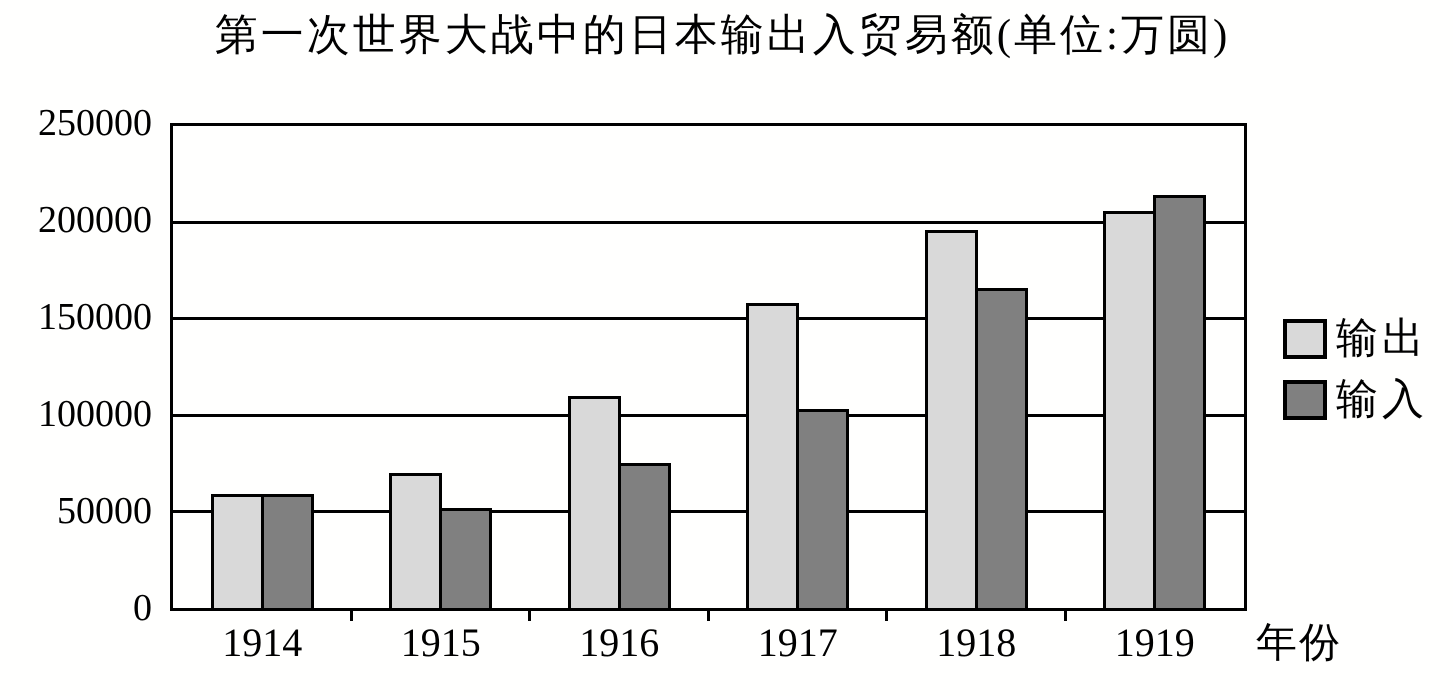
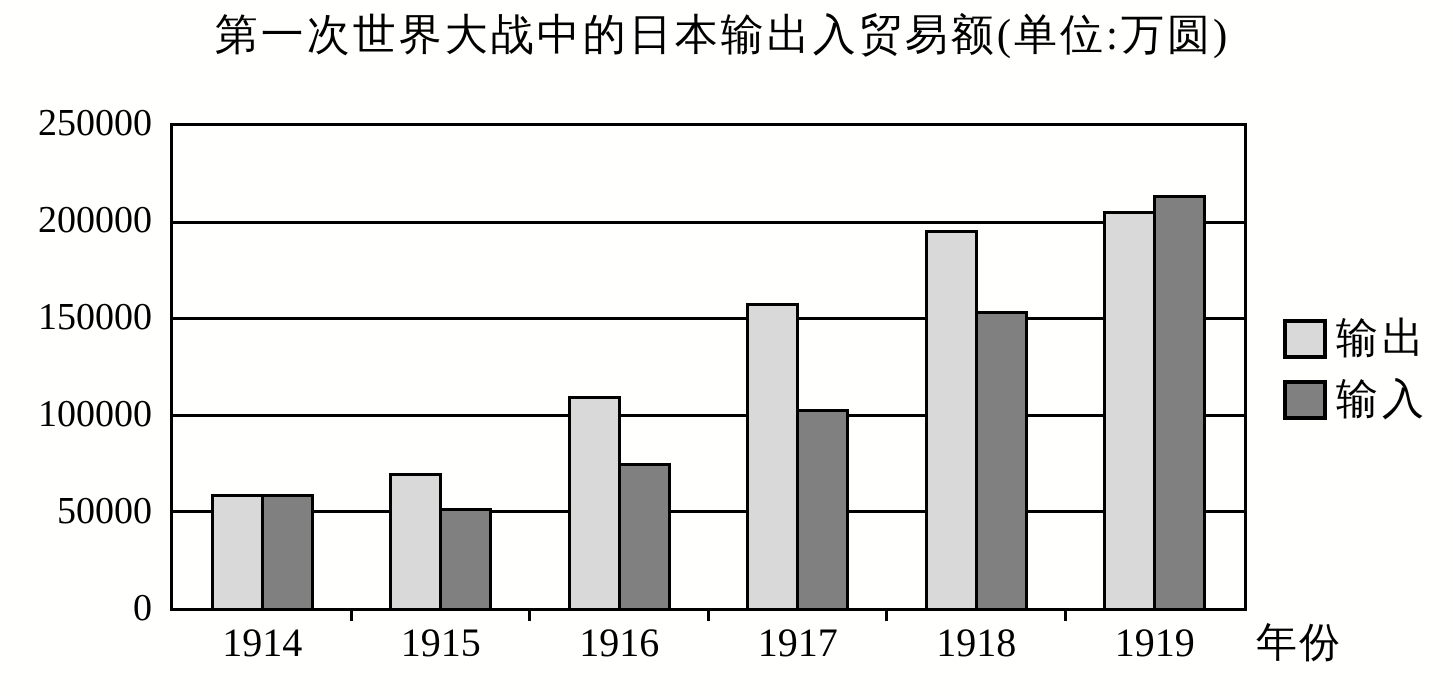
输入/1918: 166000 -> 154000
